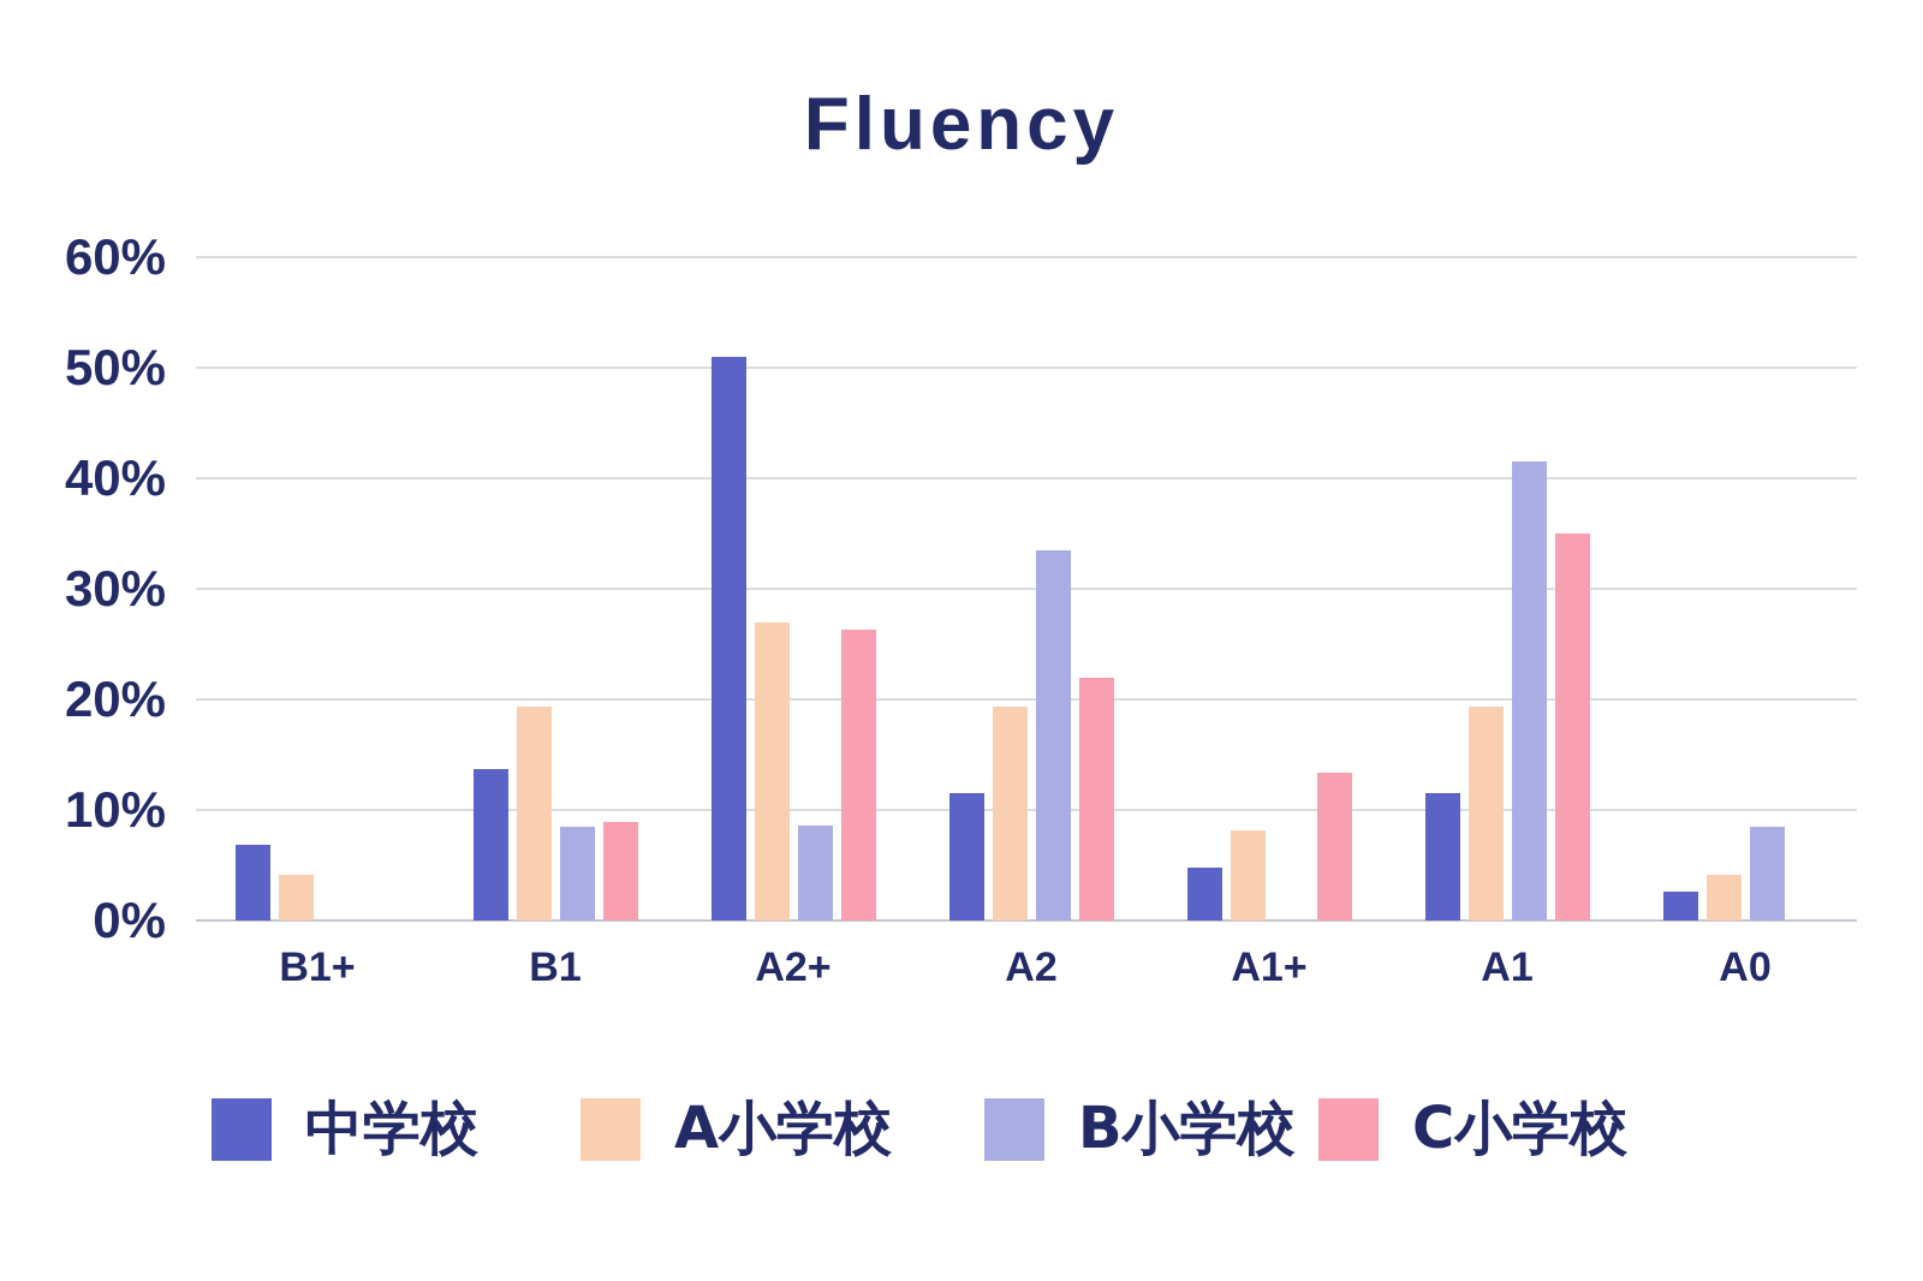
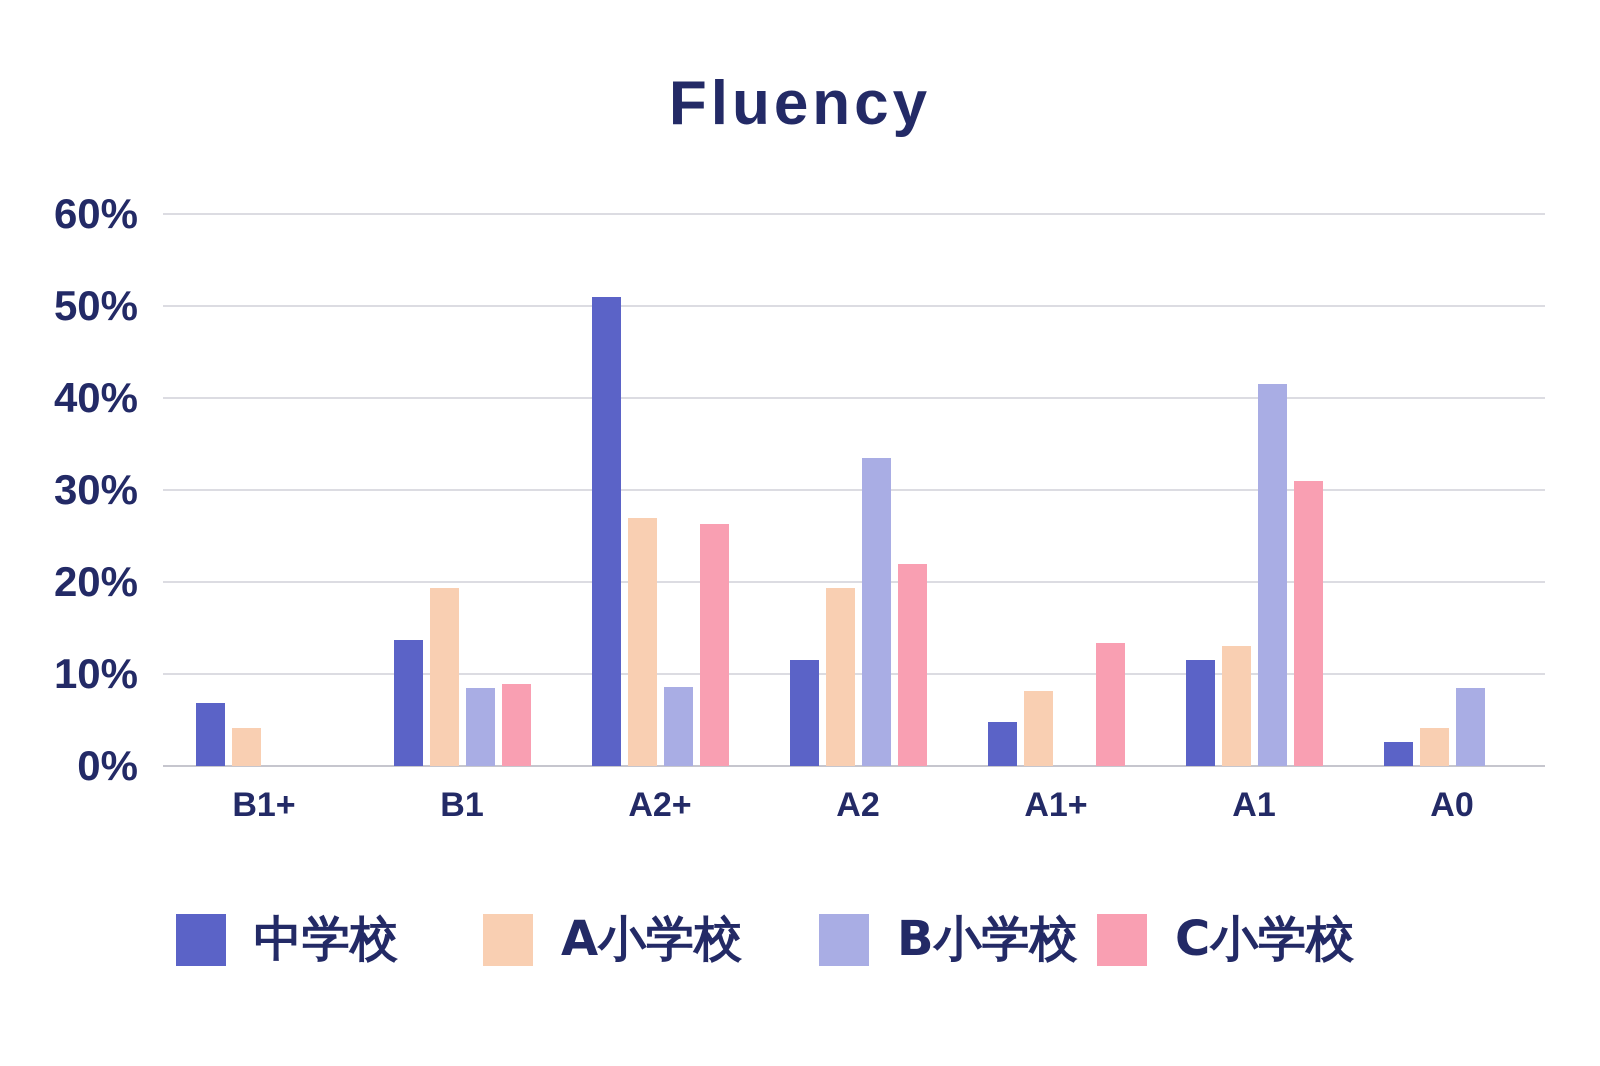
A小学校/A1: 19% -> 13%
C小学校/A1: 35% -> 31%
